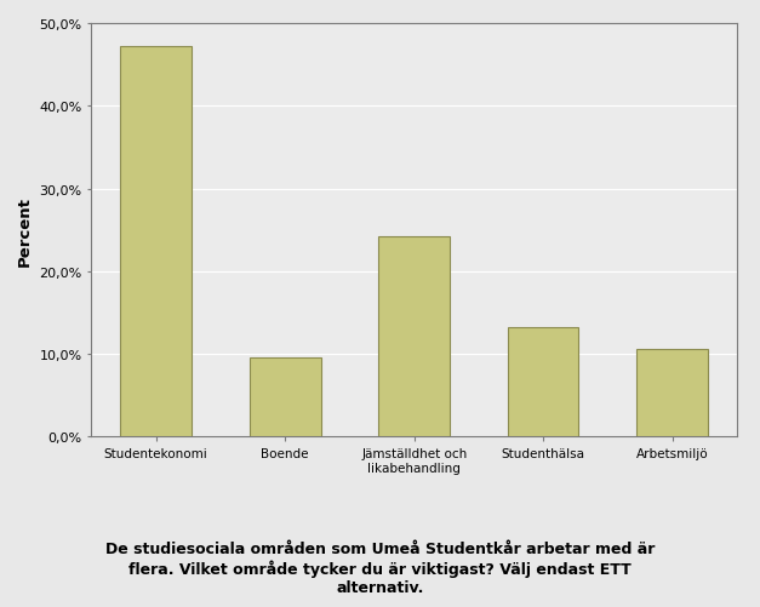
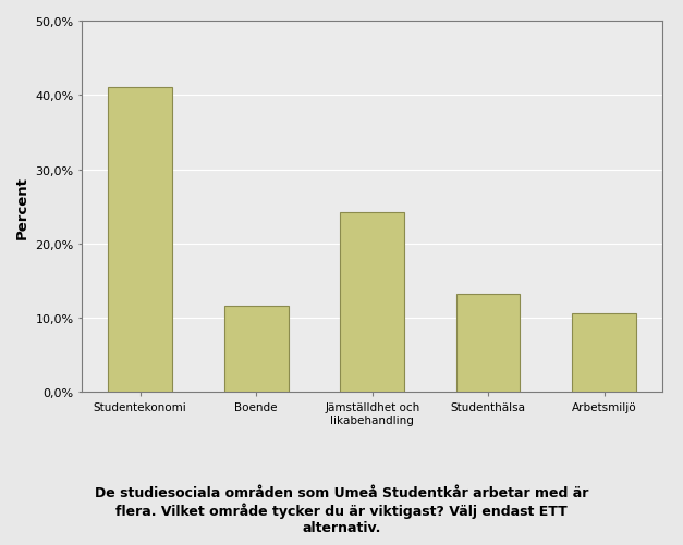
Studentekonomi: 47,2% -> 41,1%
Boende: 9,6% -> 11,6%
